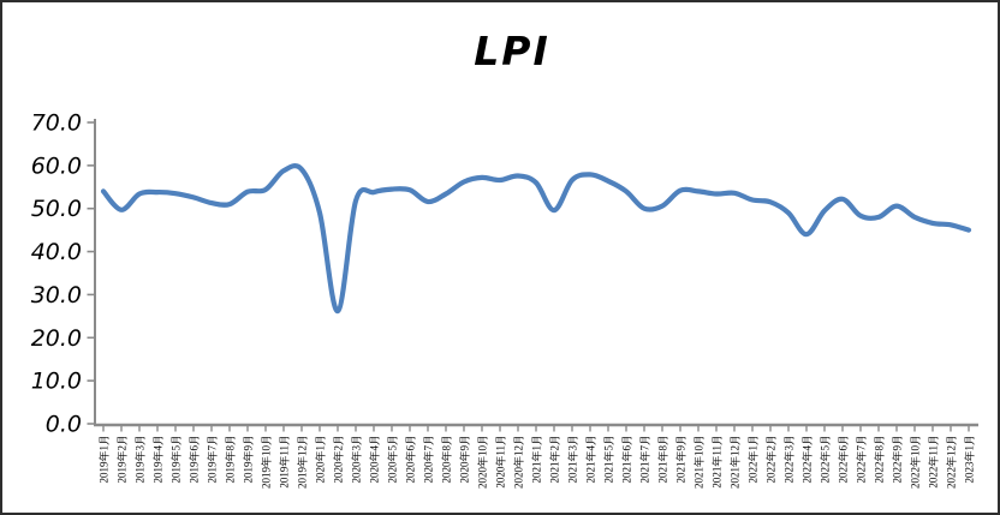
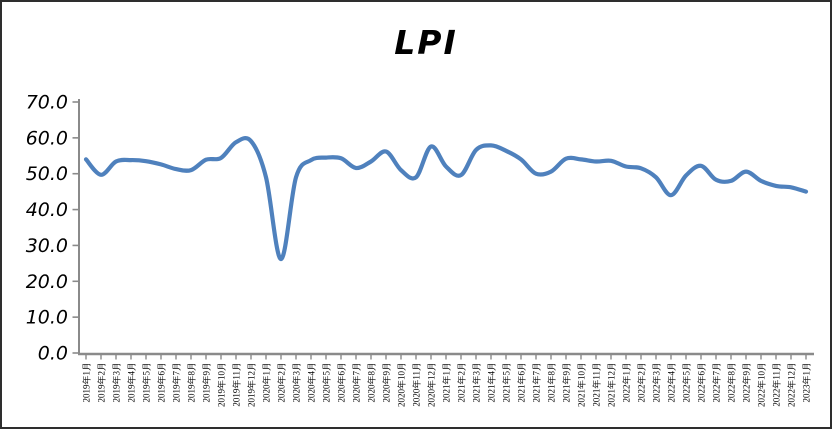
2020年3月: 52 -> 49
2020年10月: 57 -> 51
2020年11月: 57 -> 49
2021年1月: 56 -> 52
